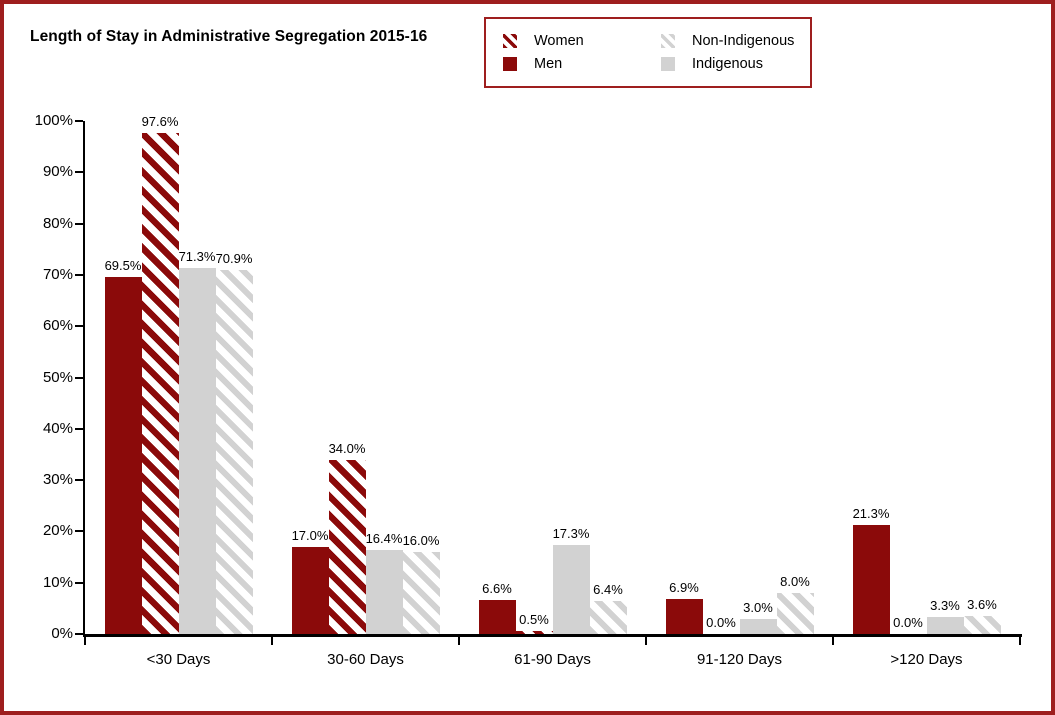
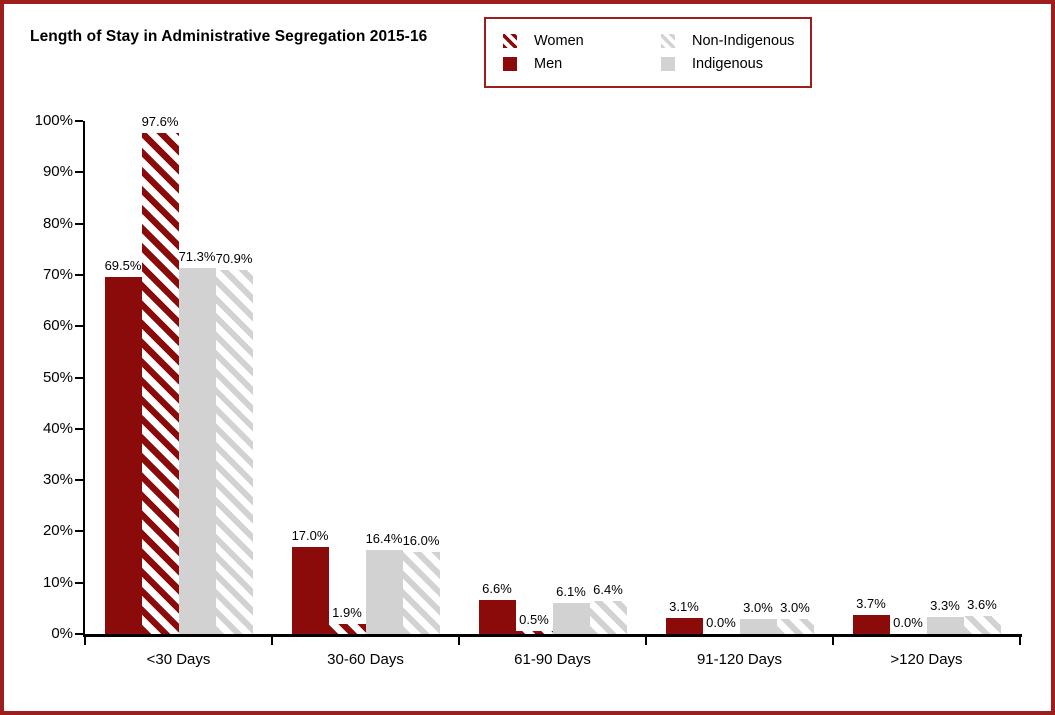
Women/30-60 Days: 34.0% -> 1.9%
Indigenous/61-90 Days: 17.3% -> 6.1%
Men/91-120 Days: 6.9% -> 3.1%
Non-Indigenous/91-120 Days: 8.0% -> 3.0%
Men/>120 Days: 21.3% -> 3.7%
